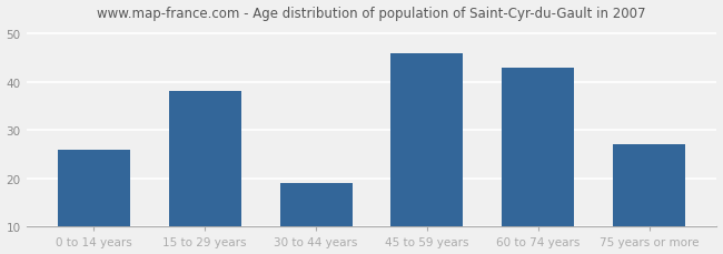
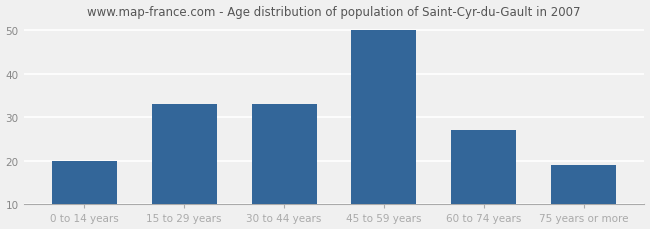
0 to 14 years: 26 -> 20
15 to 29 years: 38 -> 33
30 to 44 years: 19 -> 33
45 to 59 years: 46 -> 50
60 to 74 years: 43 -> 27
75 years or more: 27 -> 19
